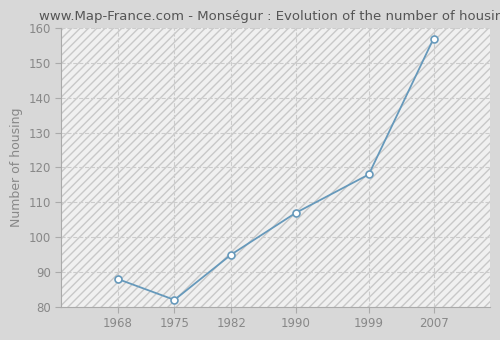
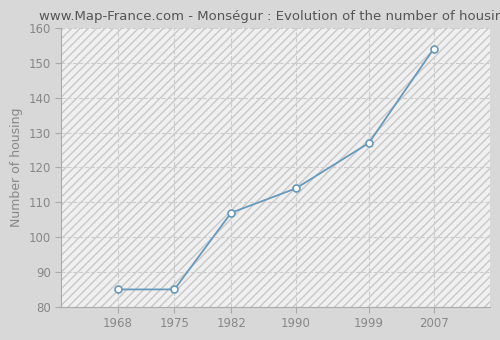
1968: 88 -> 85
1975: 82 -> 85
1982: 95 -> 107
1990: 107 -> 114
1999: 118 -> 127
2007: 157 -> 154
